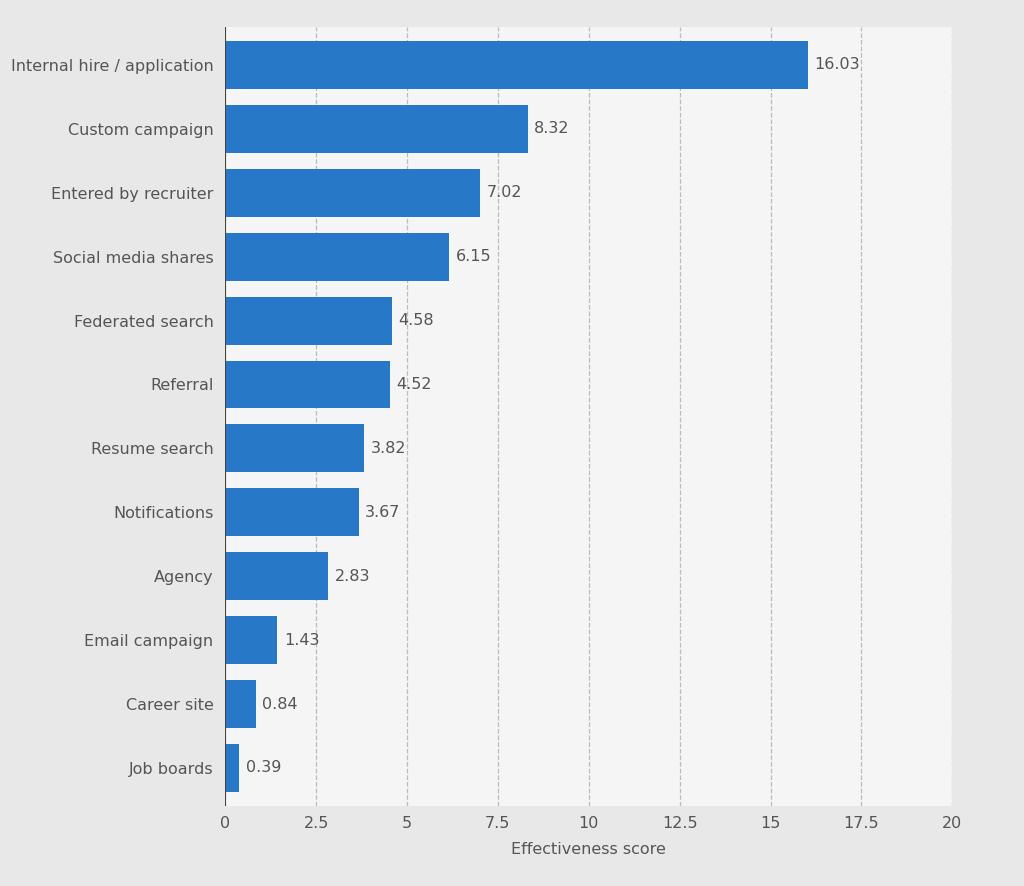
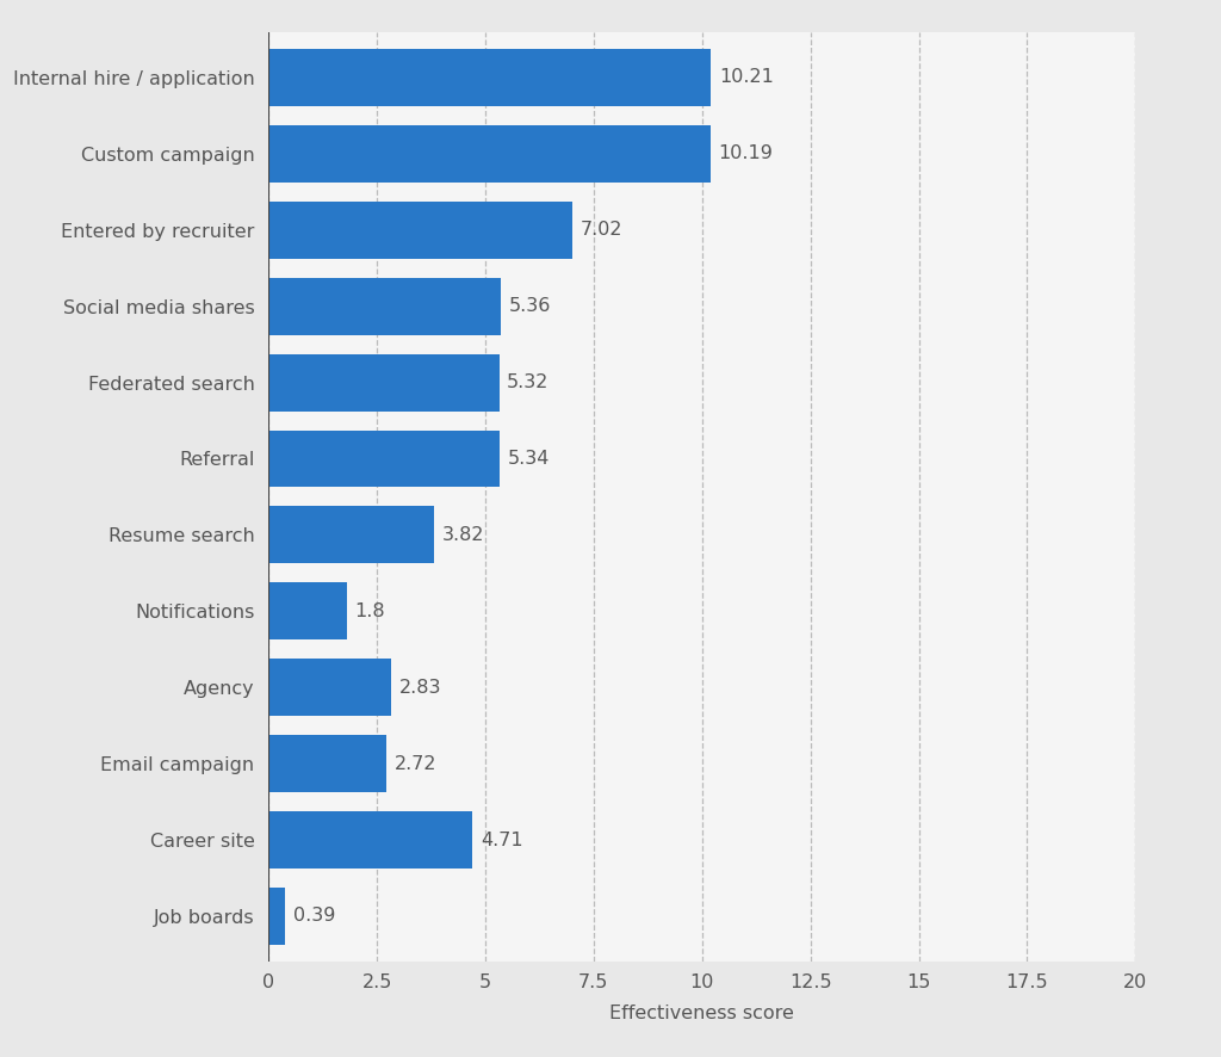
Internal hire / application: 16.03 -> 10.21
Custom campaign: 8.32 -> 10.19
Social media shares: 6.15 -> 5.36
Federated search: 4.58 -> 5.32
Referral: 4.52 -> 5.34
Notifications: 3.67 -> 1.8
Email campaign: 1.43 -> 2.72
Career site: 0.84 -> 4.71
